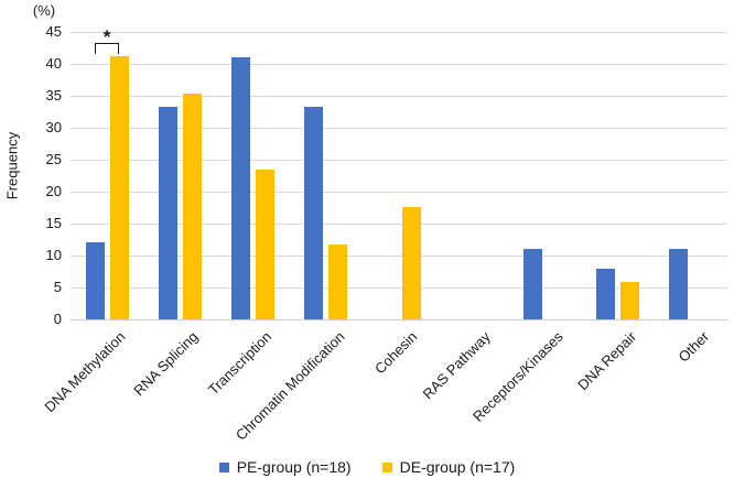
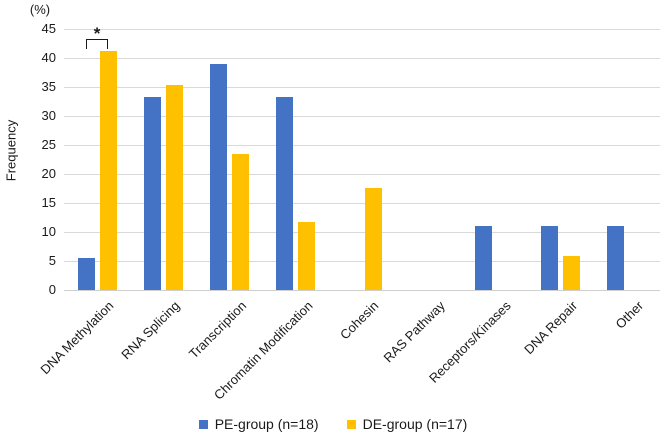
PE-group (n=18)/DNA Methylation: 12 -> 6
PE-group (n=18)/Transcription: 41 -> 39
PE-group (n=18)/DNA Repair: 8 -> 11
